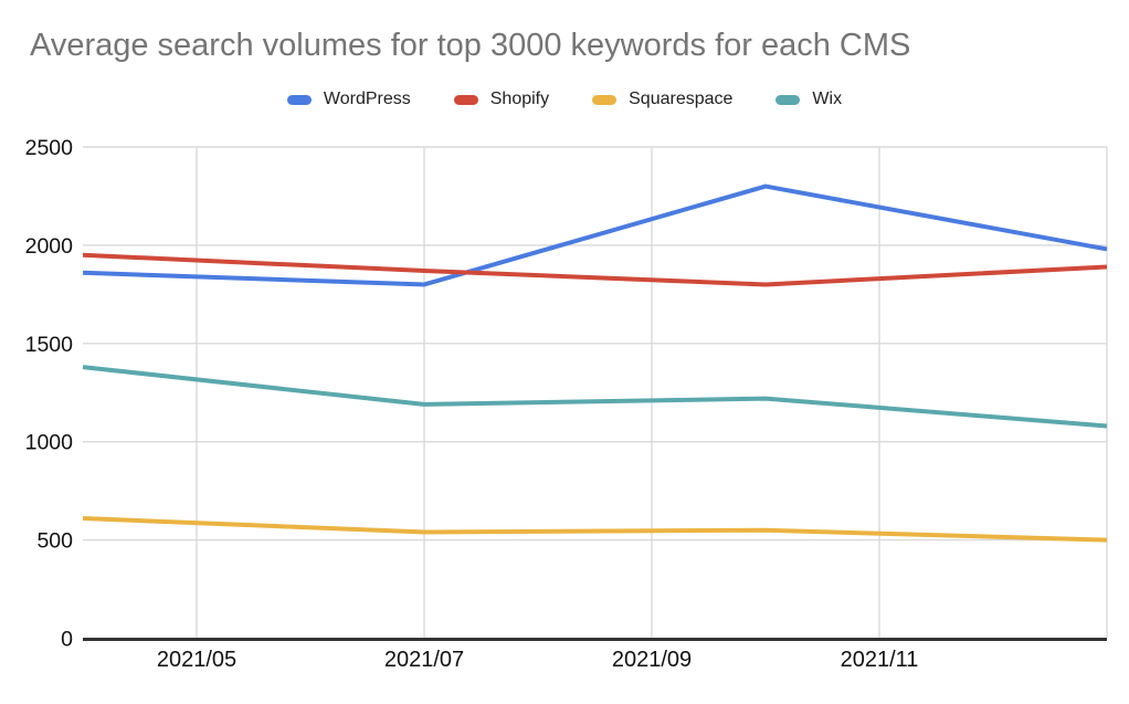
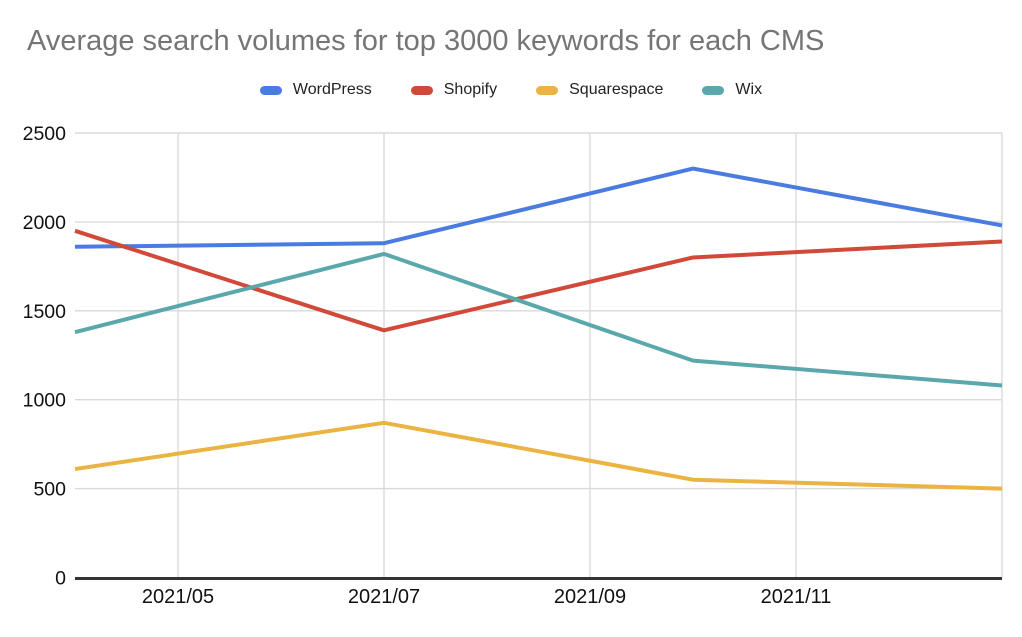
WordPress/2021/07: 1800 -> 1880
Shopify/2021/07: 1870 -> 1390
Squarespace/2021/07: 540 -> 870
Wix/2021/07: 1190 -> 1820
